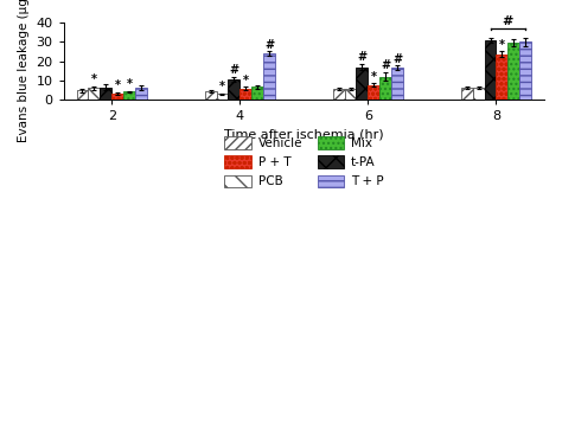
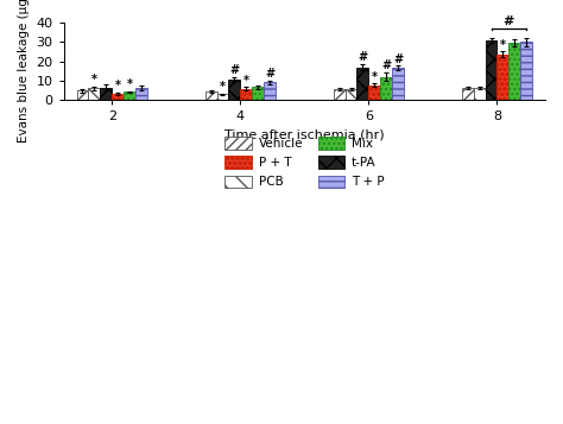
T + P/4: 24 -> 9
